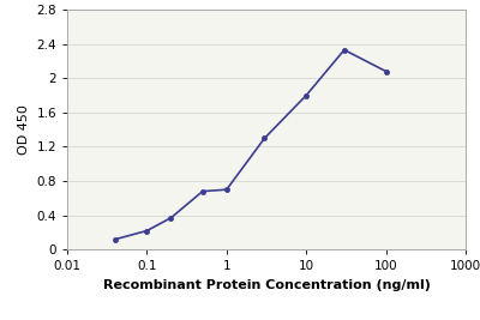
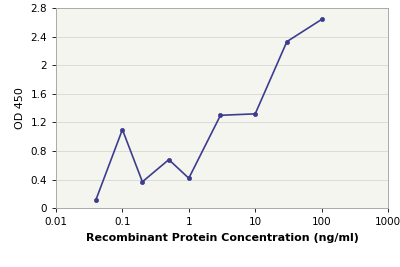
0.1: 0.22 -> 1.10
1: 0.70 -> 0.42
10: 1.80 -> 1.32
100: 2.08 -> 2.64
